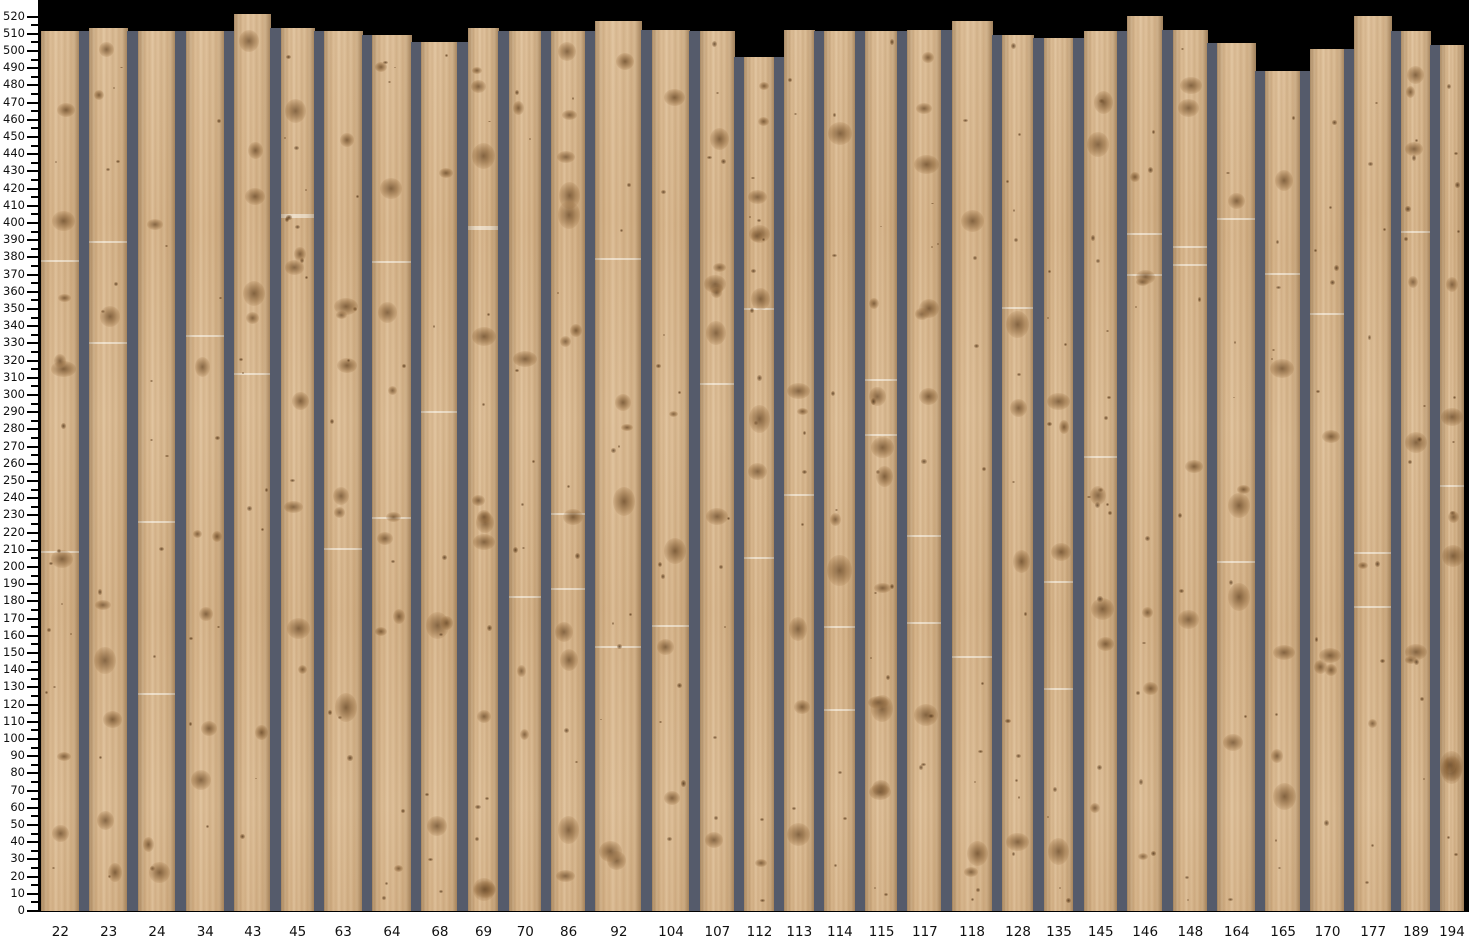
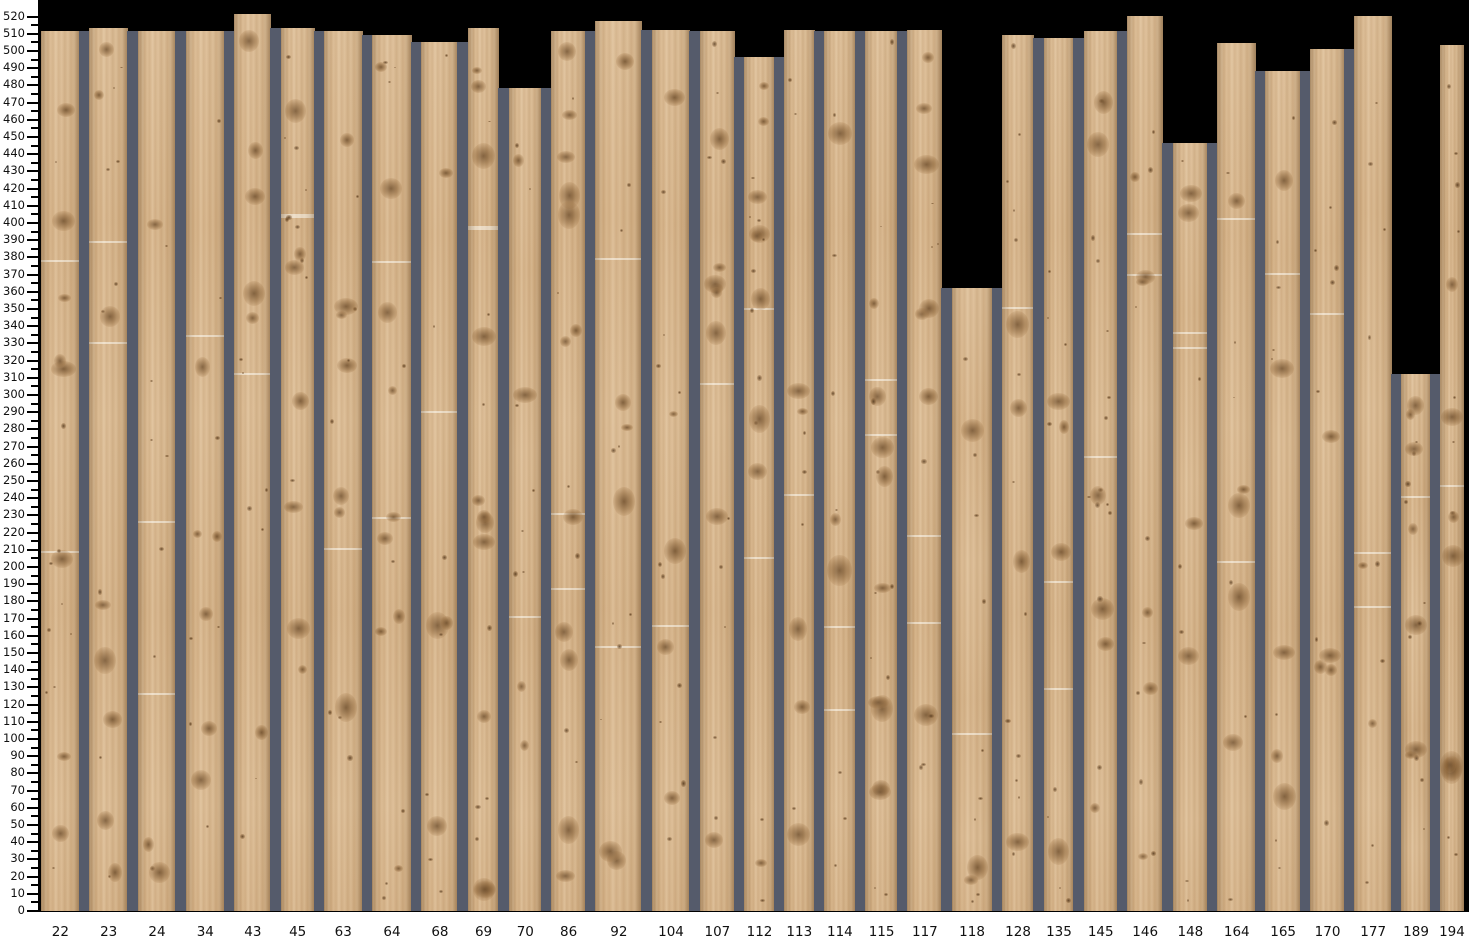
70: 512 -> 479
118: 518 -> 363
148: 513 -> 447
189: 512 -> 313
